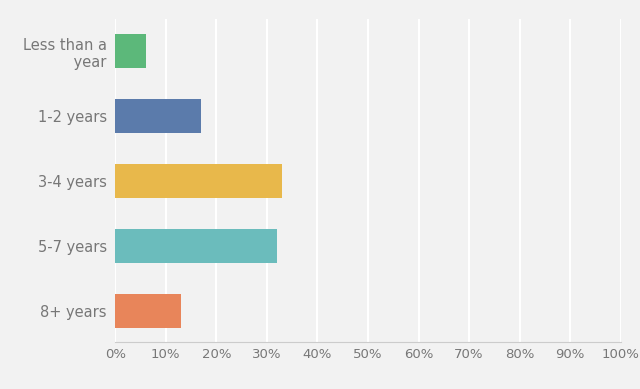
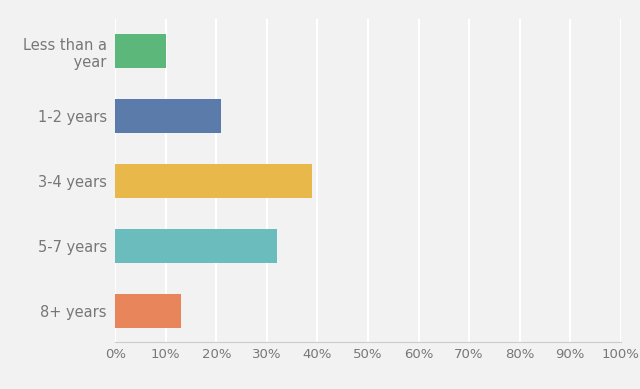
Less than a year: 6% -> 10%
1-2 years: 17% -> 21%
3-4 years: 33% -> 39%
